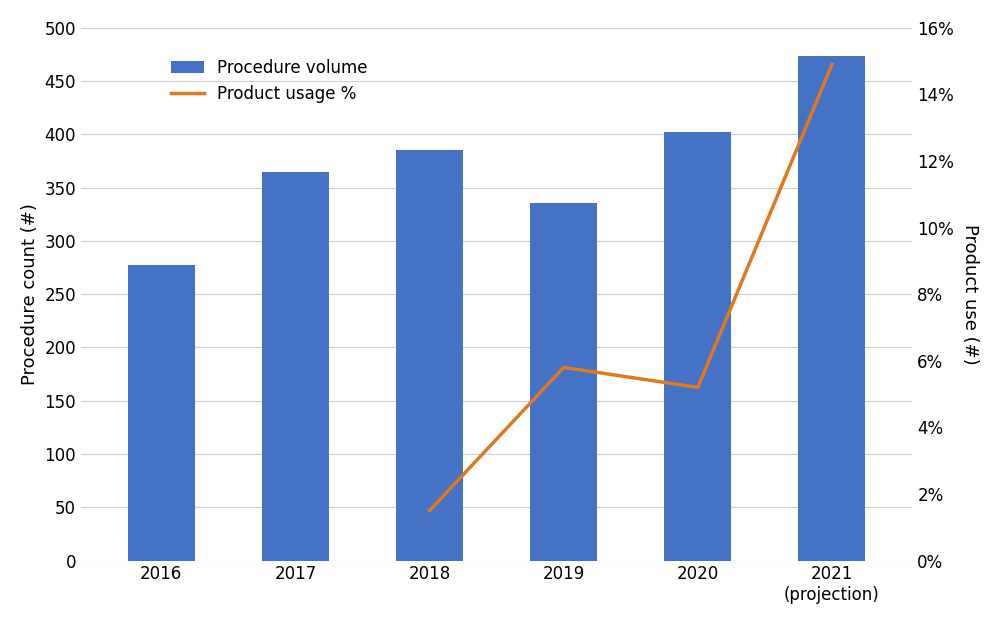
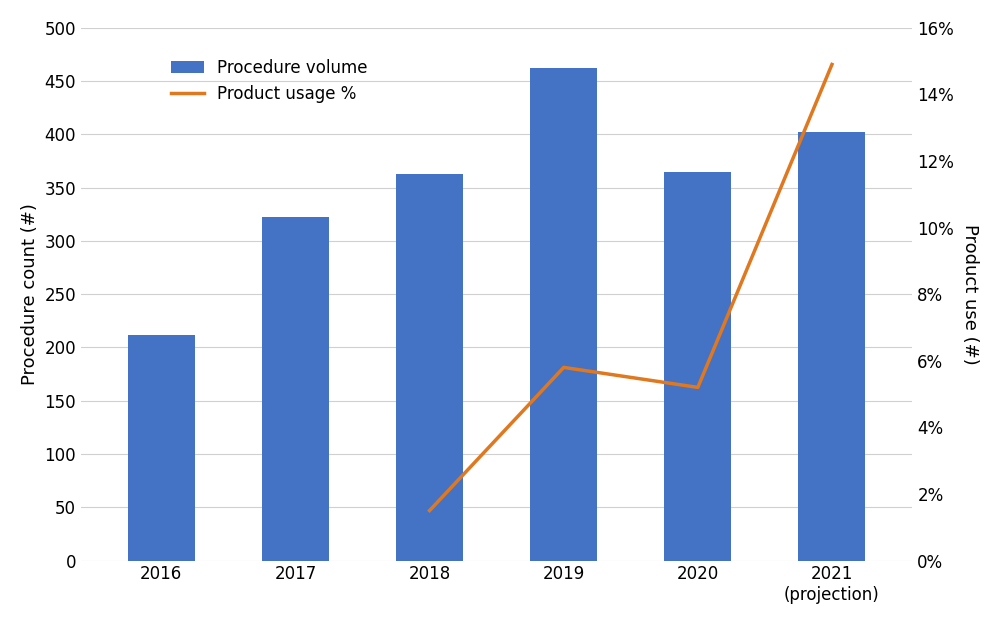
Procedure volume/2016: 277 -> 212
Procedure volume/2017: 365 -> 322
Procedure volume/2018: 385 -> 363
Procedure volume/2019: 336 -> 462
Procedure volume/2020: 402 -> 365
Procedure volume/2021 (projection): 474 -> 402
